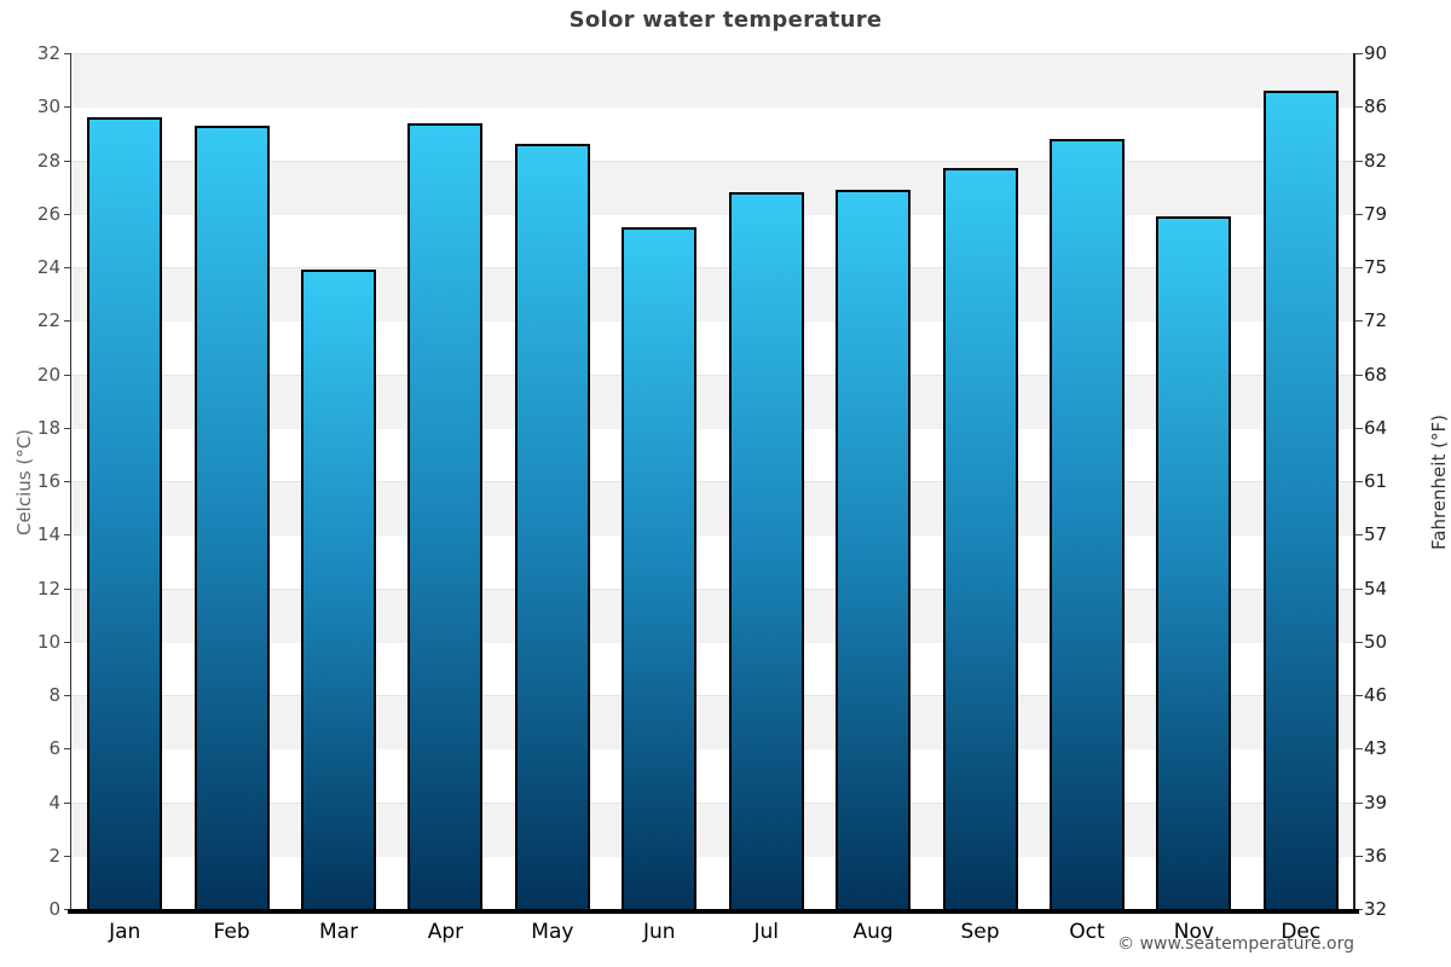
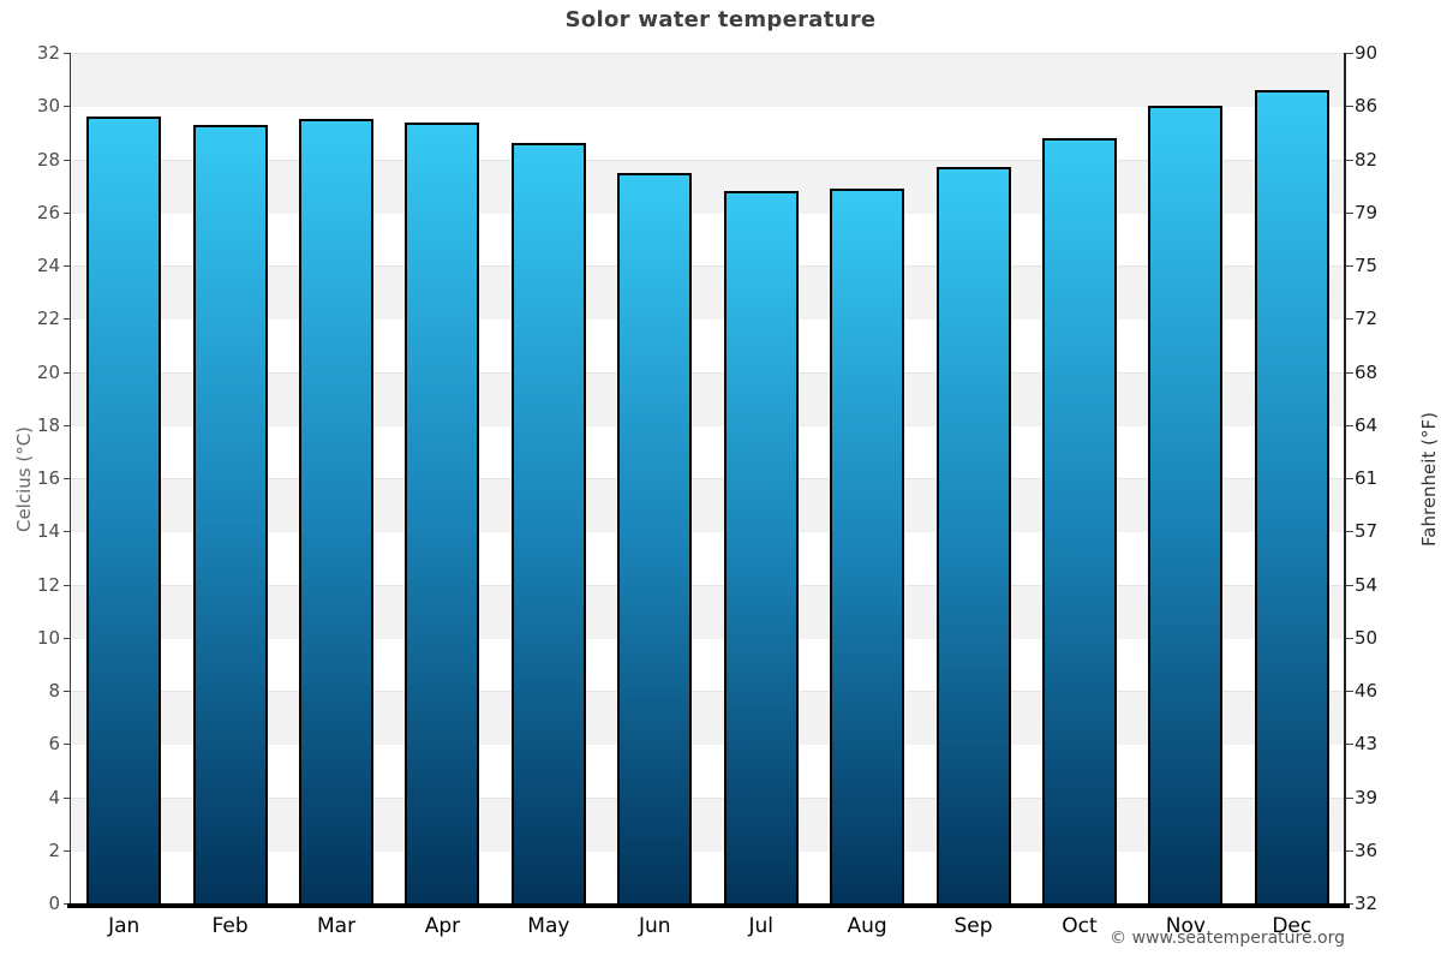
Mar: 23.9 -> 29.5
Jun: 25.5 -> 27.5
Nov: 25.9 -> 30.0
